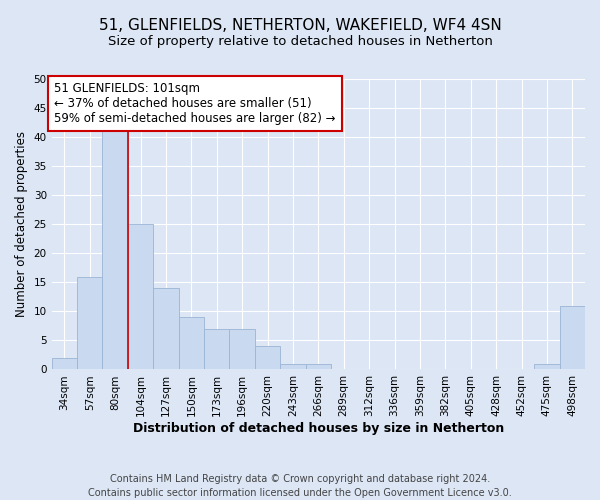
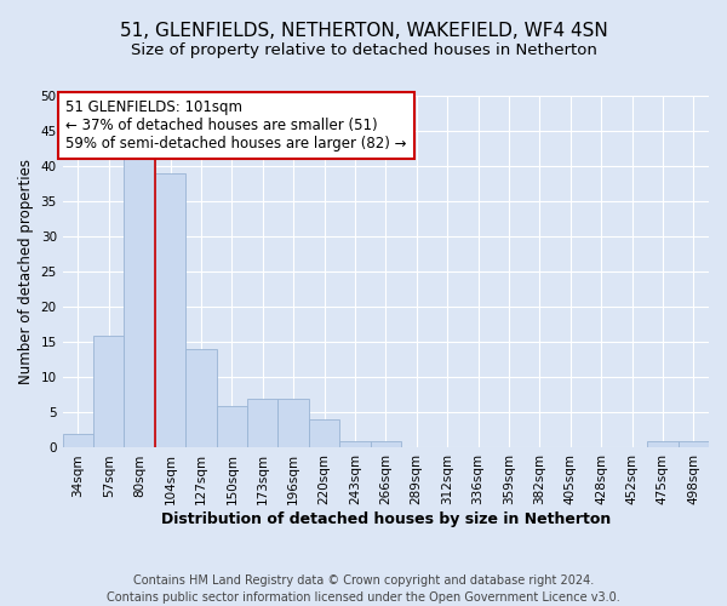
104sqm: 25 -> 39
150sqm: 9 -> 6
498sqm: 11 -> 1
